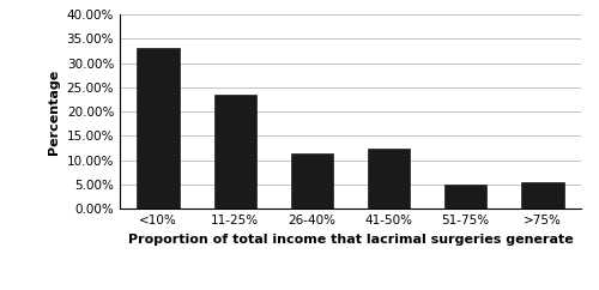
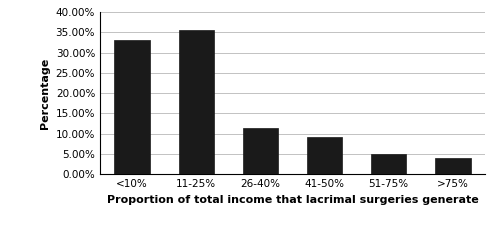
11-25%: 23.5% -> 35.5%
41-50%: 12.5% -> 9.1%
>75%: 5.5% -> 4.0%
